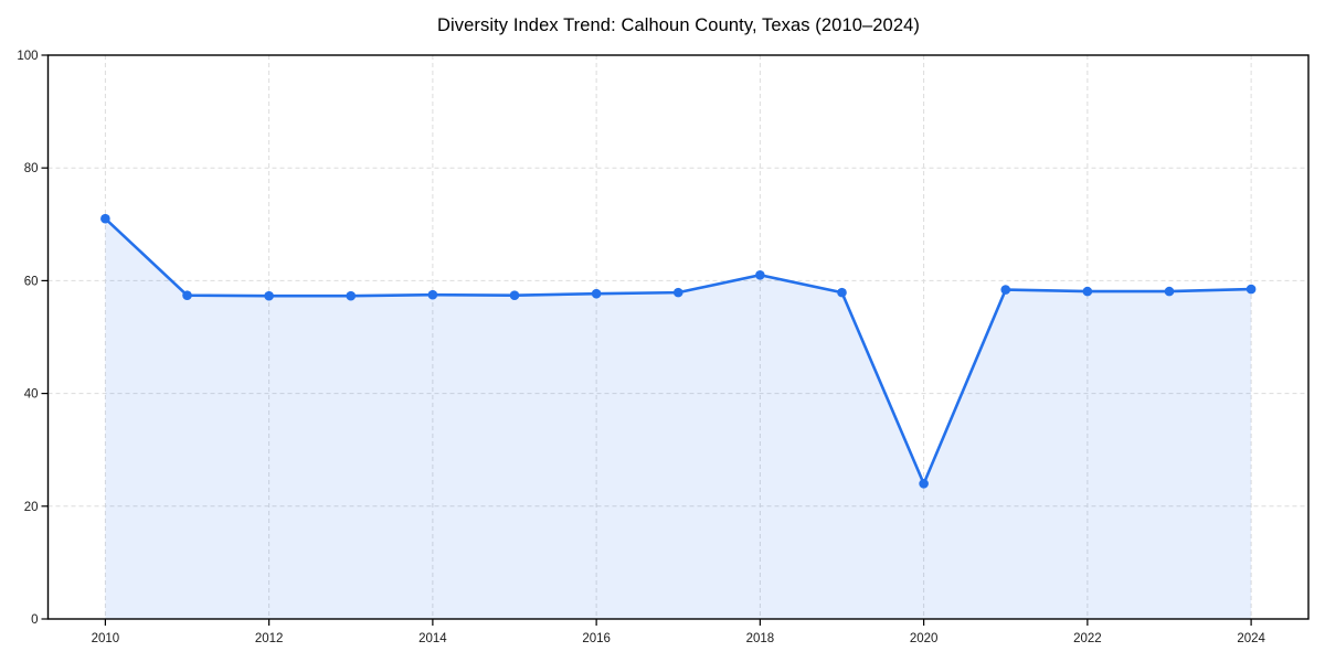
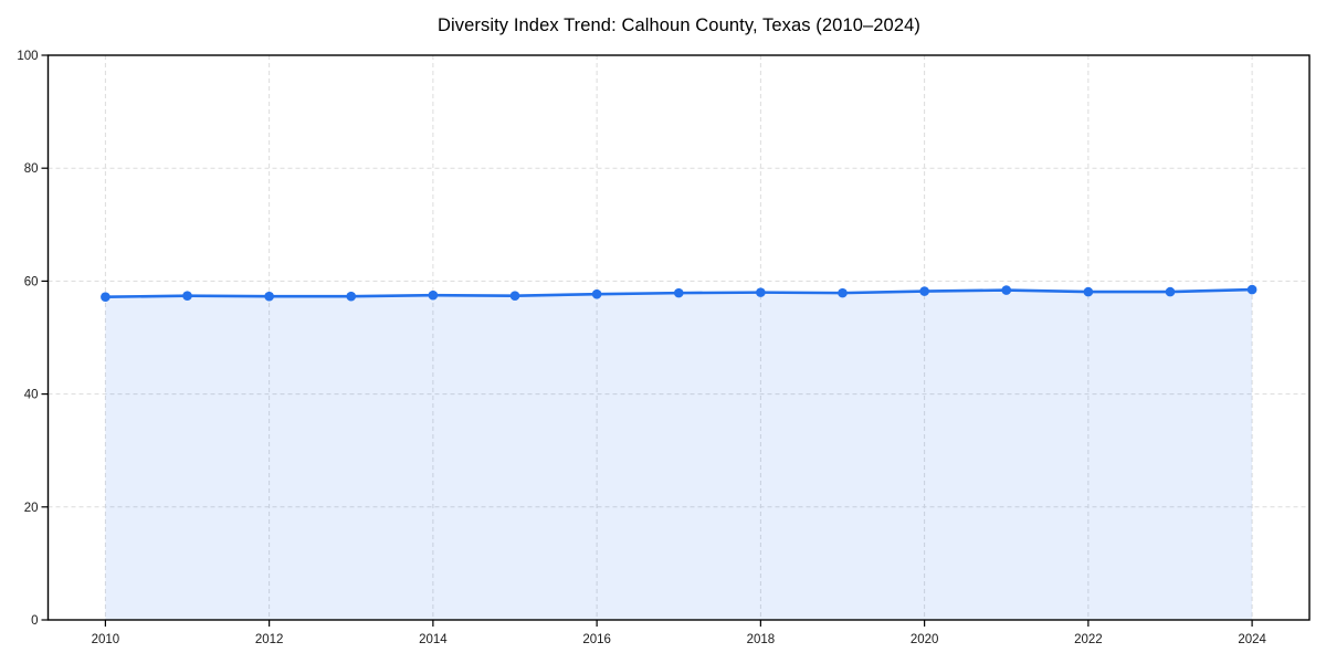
2010: 71 -> 57
2018: 61 -> 58
2020: 24 -> 58
